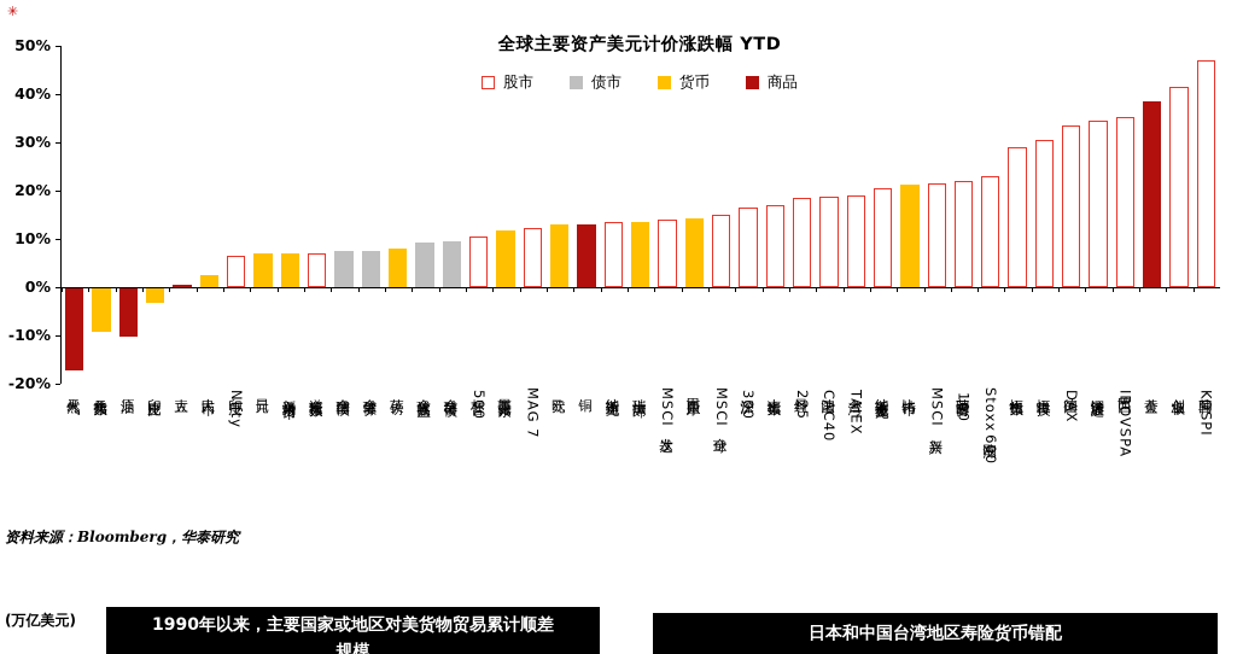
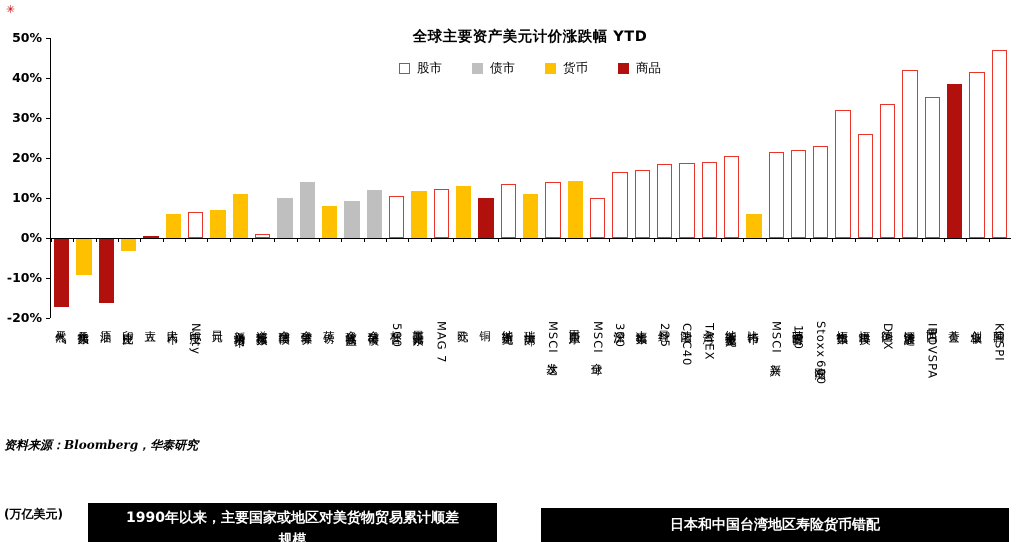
原油: -10% -> -16%
人民币: 2% -> 6%
新兴市场货币: 7% -> 11%
道琼斯指数: 7% -> 1%
全球国债: 8% -> 10%
全球债券: 8% -> 14%
全球公司债: 10% -> 12%
铜: 13% -> 10%
瑞士法郎: 14% -> 11%
MSCI全球: 15% -> 10%
比特币: 21% -> 6%
恒生指数: 29% -> 32%
恒生科技: 30% -> 26%
沪深港股通: 34% -> 42%
